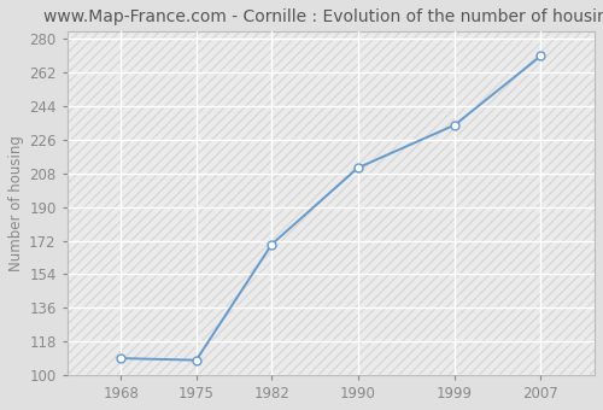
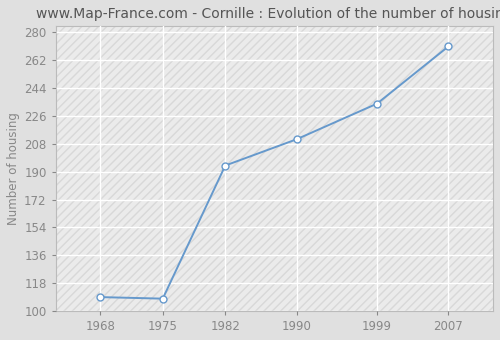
1982: 170 -> 194
